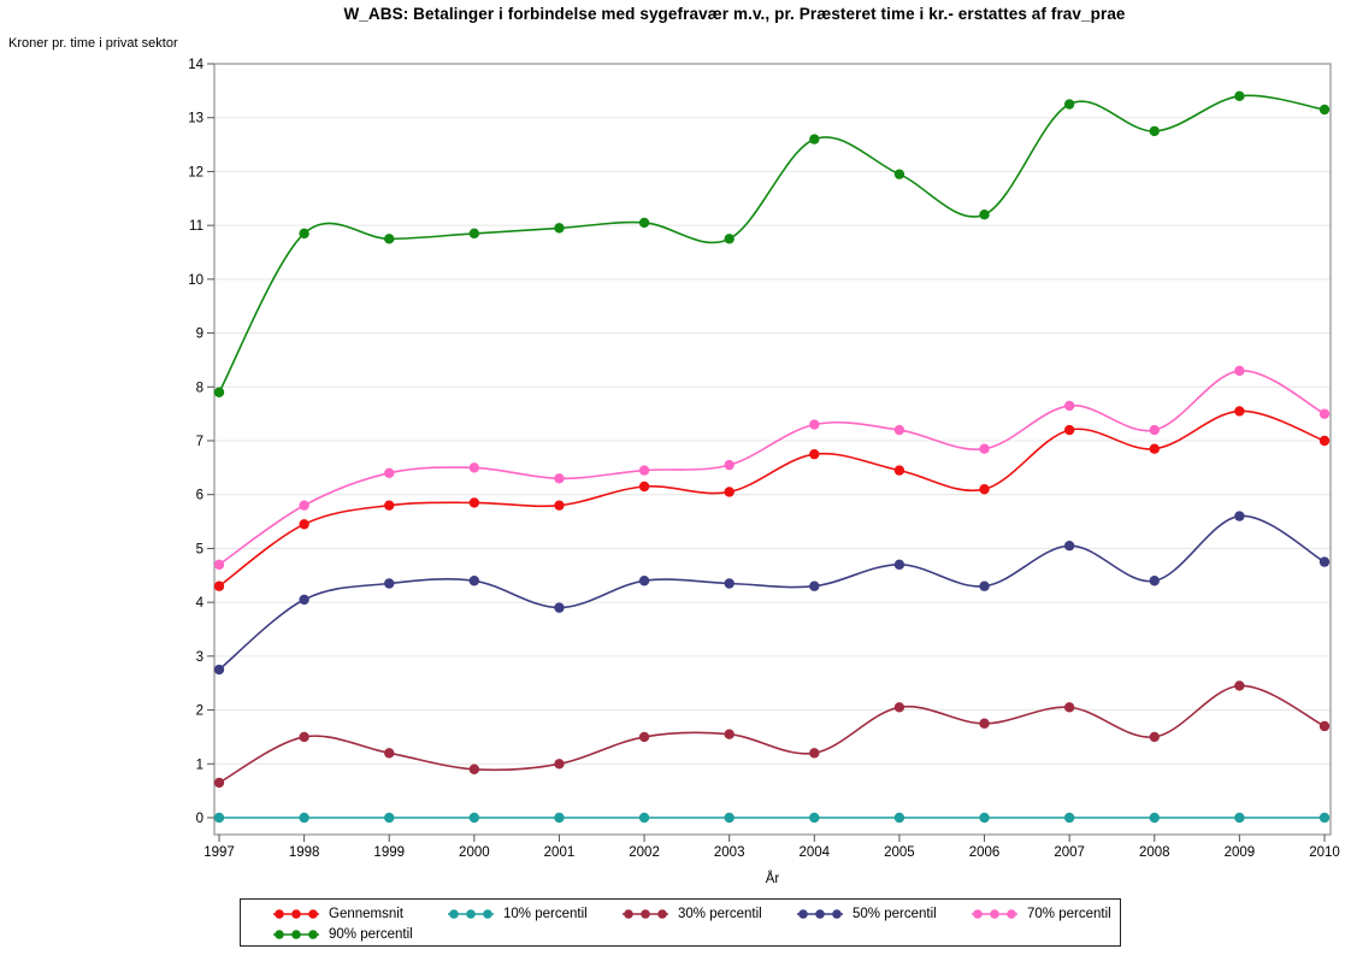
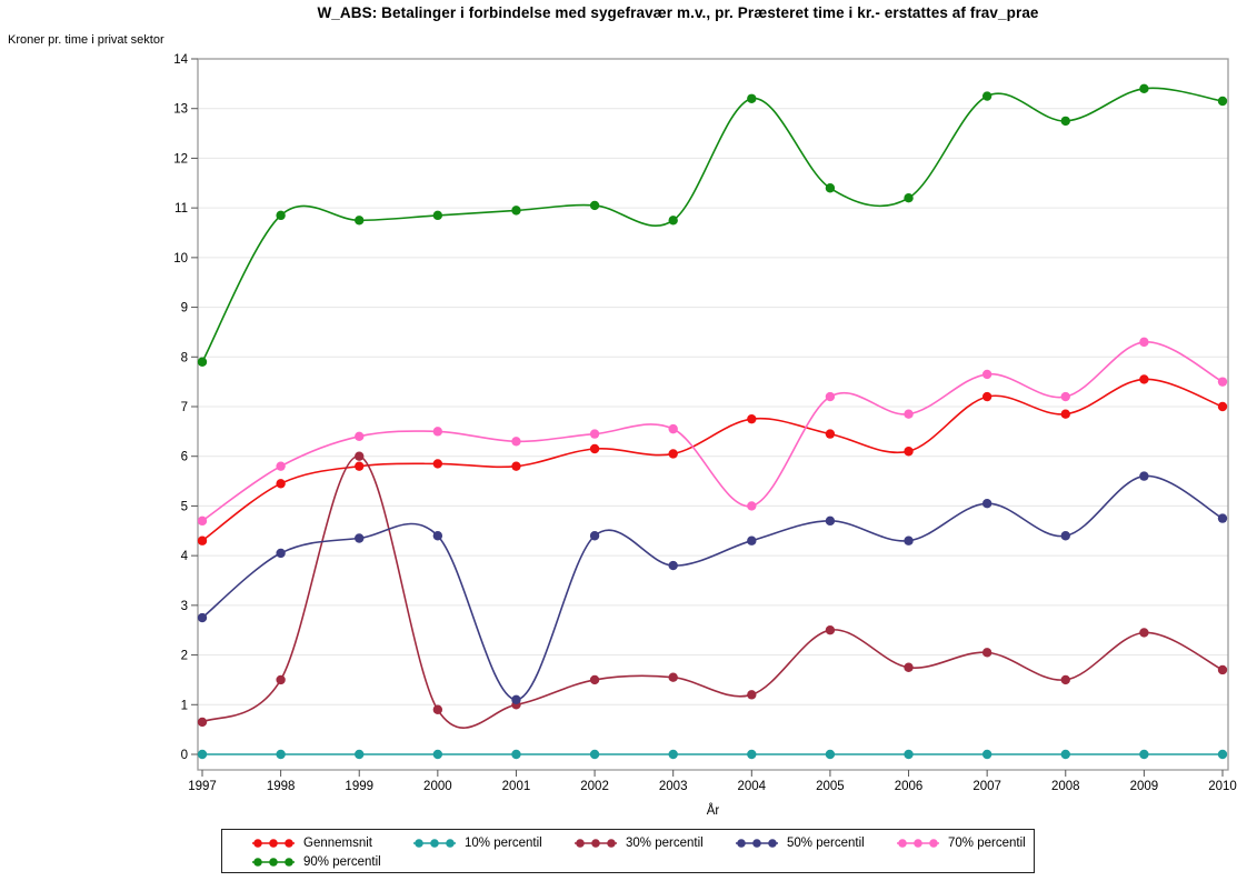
30% percentil/1999: 1.2 -> 6.0
50% percentil/2001: 3.9 -> 1.1
50% percentil/2003: 4.3 -> 3.8
70% percentil/2004: 7.3 -> 5.0
90% percentil/2004: 12.6 -> 13.2
30% percentil/2005: 2.0 -> 2.5
90% percentil/2005: 11.9 -> 11.4
